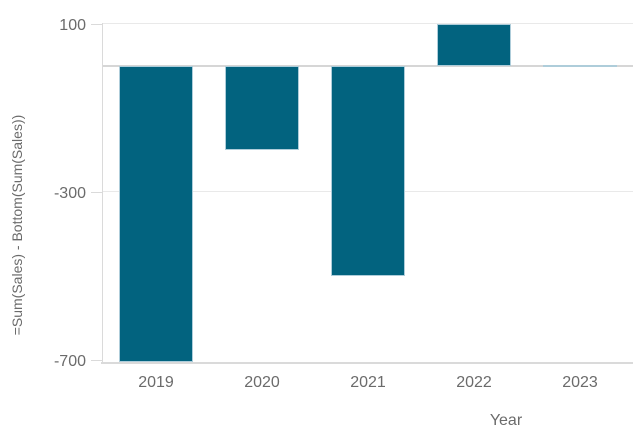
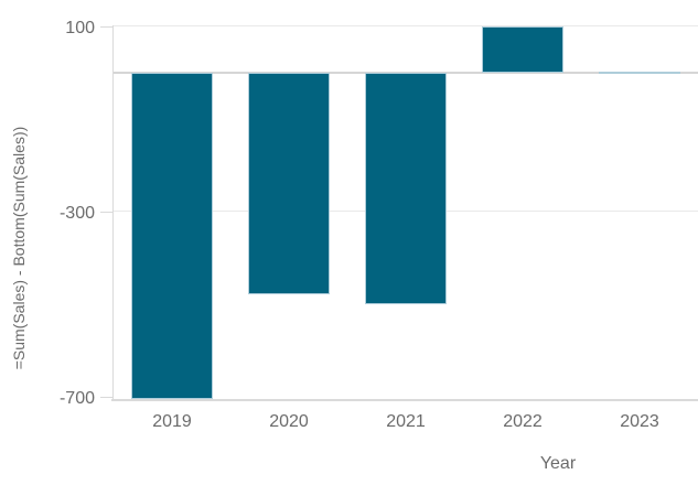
2020: -200 -> -480
